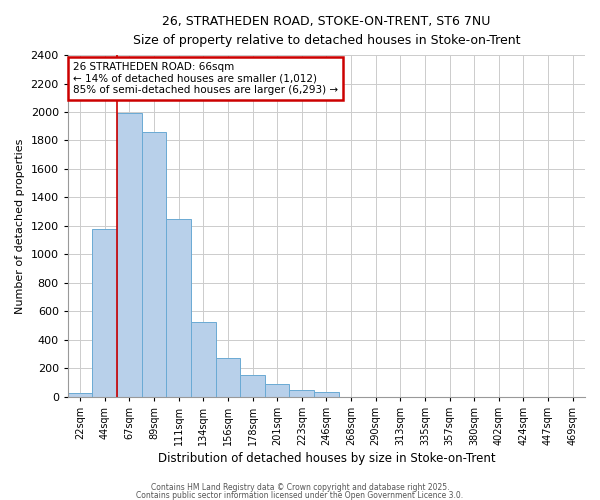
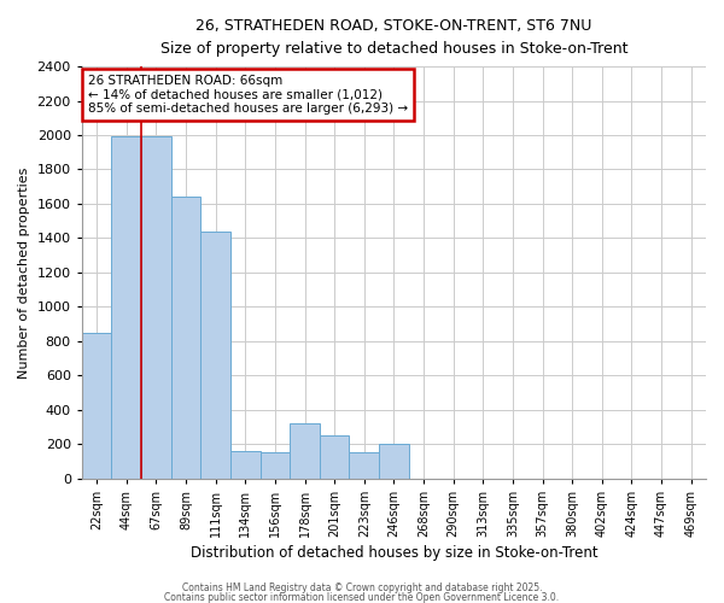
22sqm: 20 -> 850
44sqm: 1180 -> 1990
89sqm: 1860 -> 1640
111sqm: 1250 -> 1440
134sqm: 520 -> 160
156sqm: 280 -> 150
178sqm: 160 -> 320
201sqm: 90 -> 250
223sqm: 40 -> 150
246sqm: 40 -> 200
